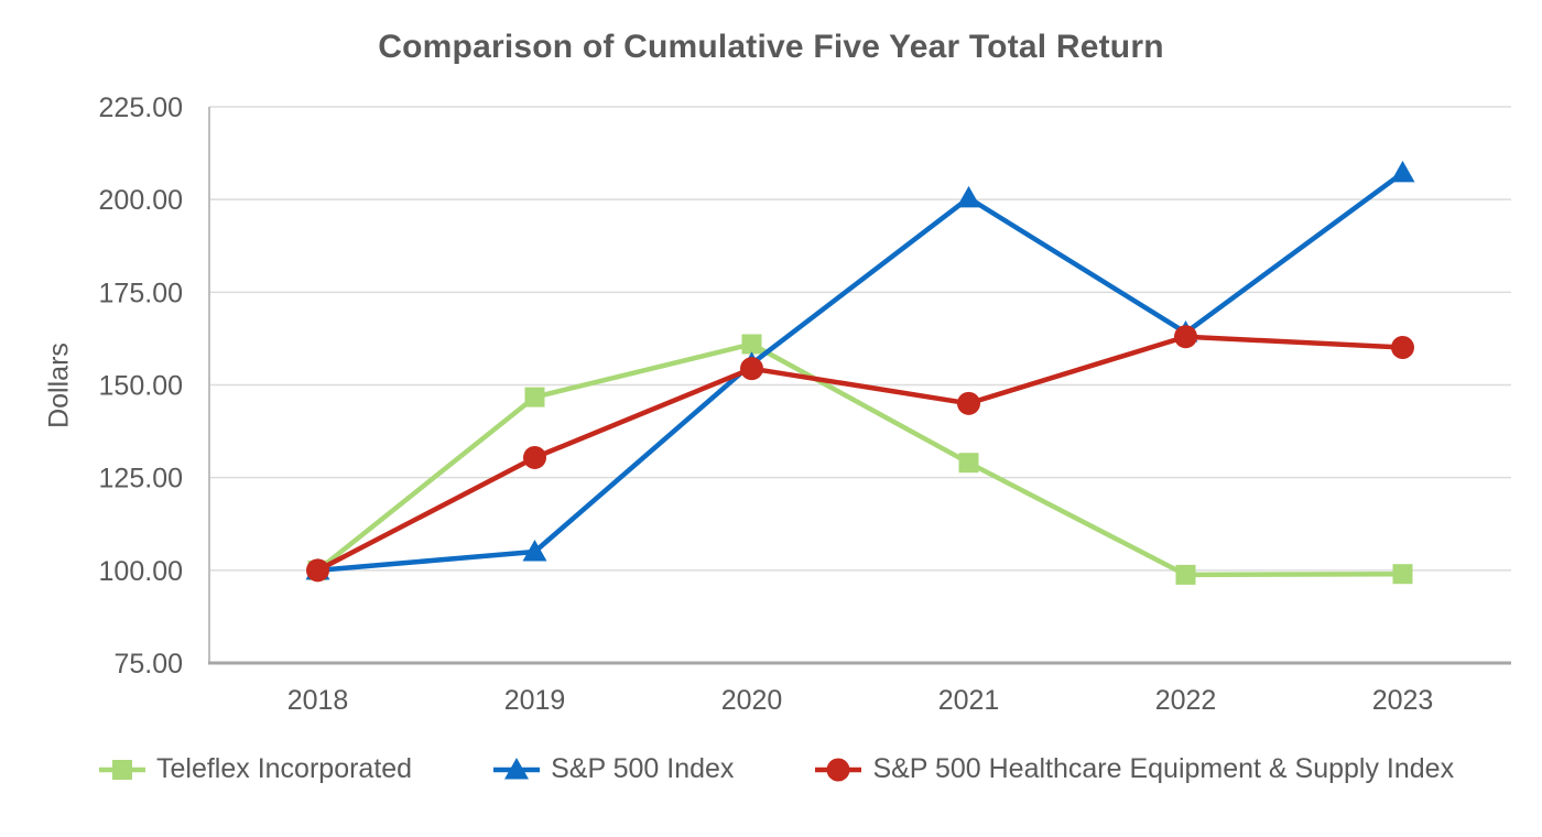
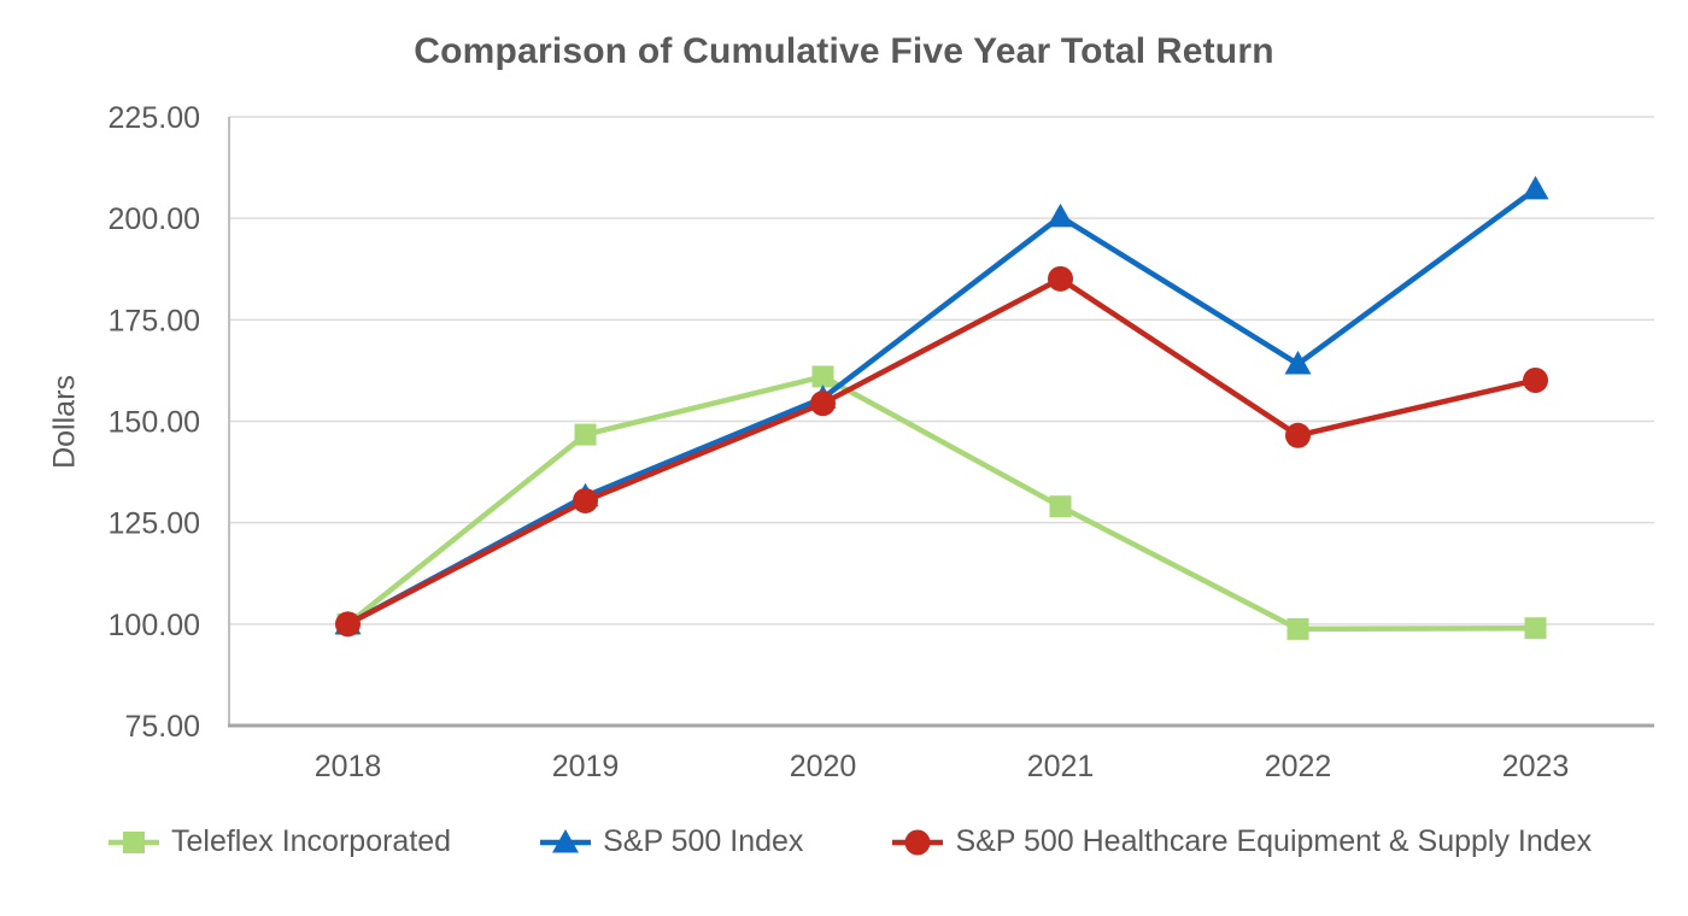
S&P 500 Index/2019: 105 -> 132
S&P 500 Healthcare Equipment & Supply Index/2021: 145 -> 185
S&P 500 Healthcare Equipment & Supply Index/2022: 163 -> 146
